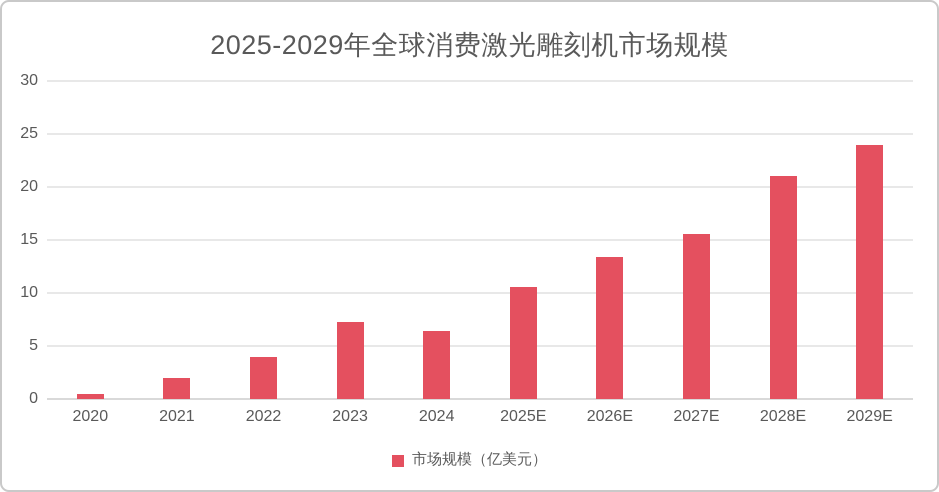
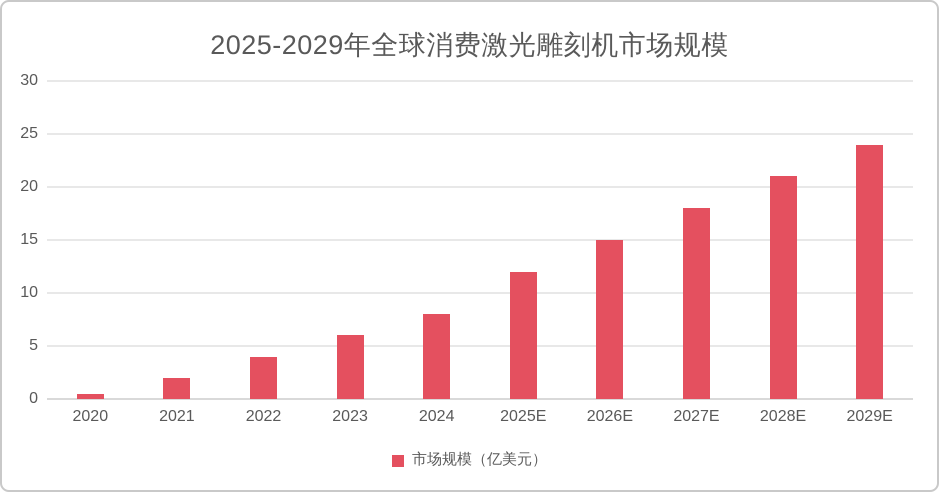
2023: 7.3 -> 6.0
2024: 6.4 -> 8.0
2025E: 10.6 -> 12.0
2026E: 13.4 -> 15.0
2027E: 15.6 -> 18.0
